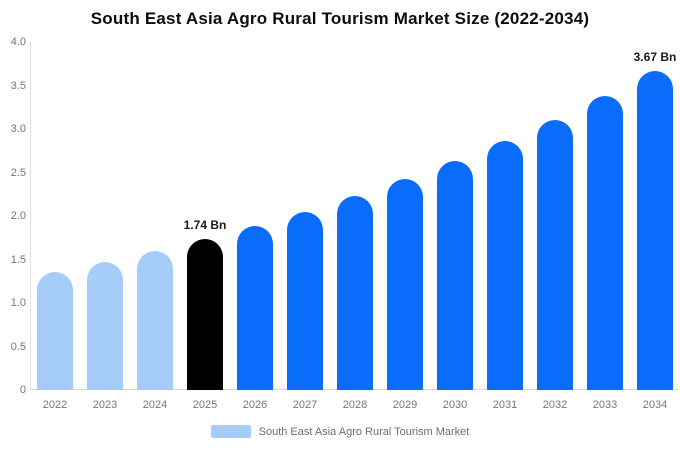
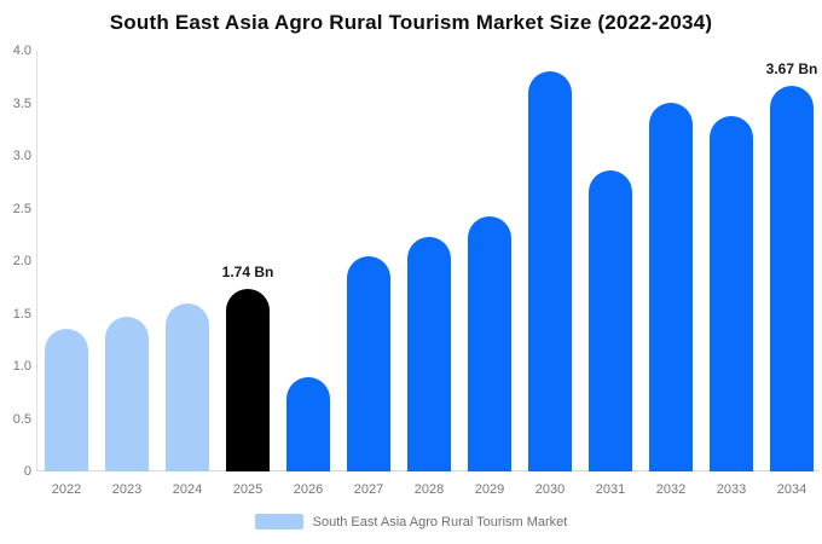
2026: 1.9 -> 0.9
2030: 2.6 -> 3.8
2032: 3.1 -> 3.5
